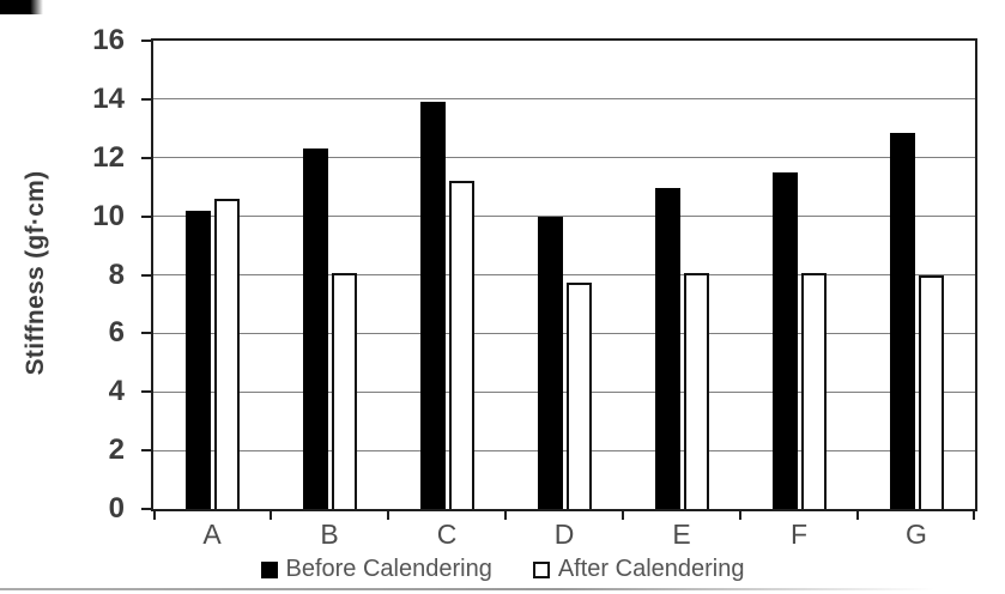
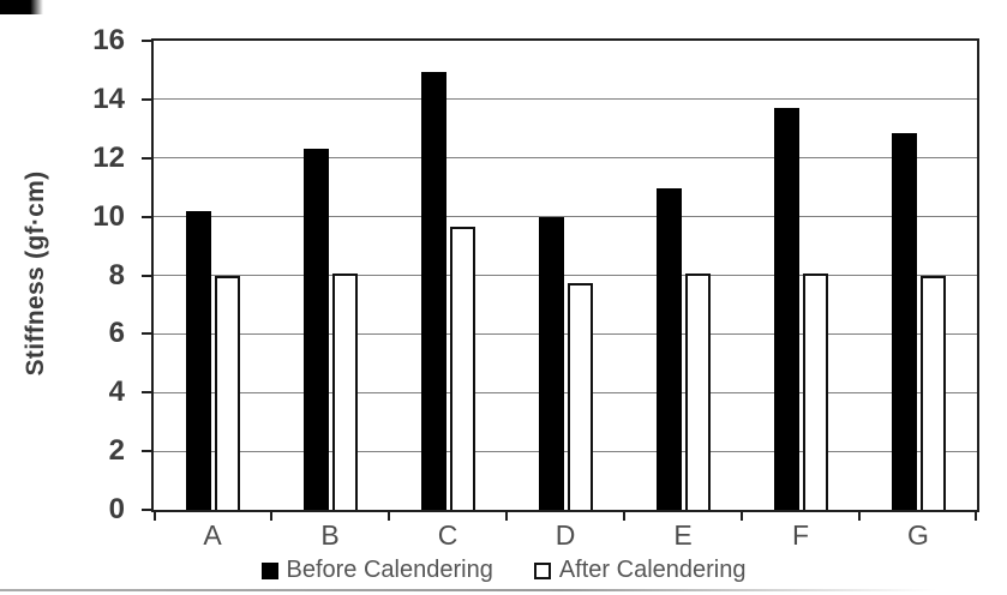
After Calendering/A: 10.6 -> 8.0
Before Calendering/C: 13.9 -> 14.9
After Calendering/C: 11.2 -> 9.7
Before Calendering/F: 11.5 -> 13.7
